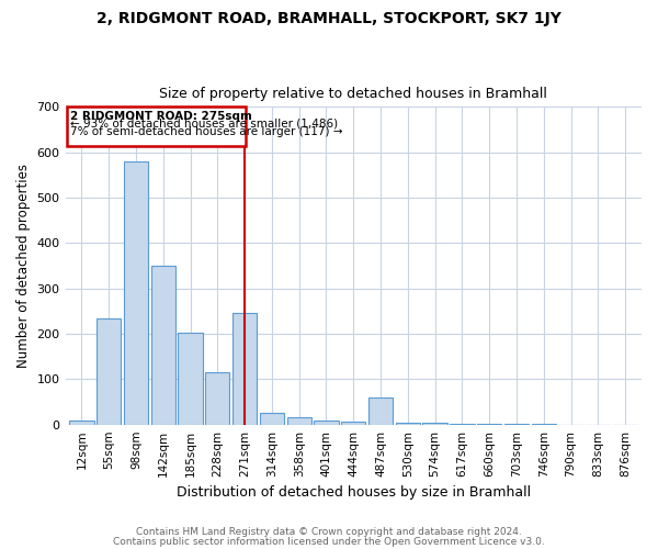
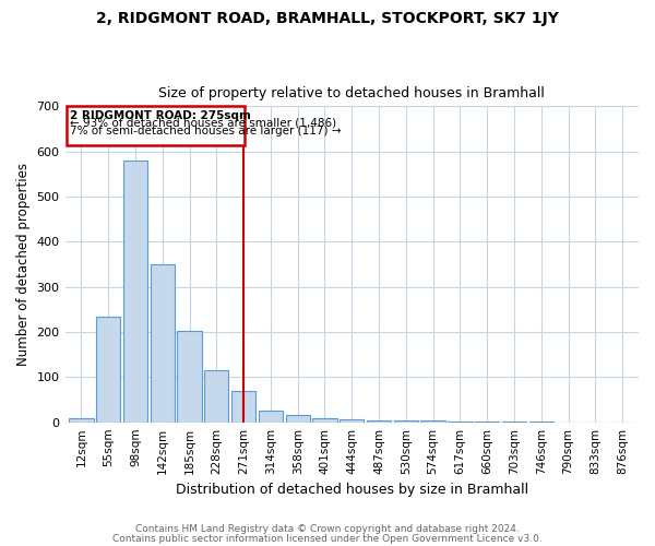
271sqm: 245 -> 70
487sqm: 60 -> 5
